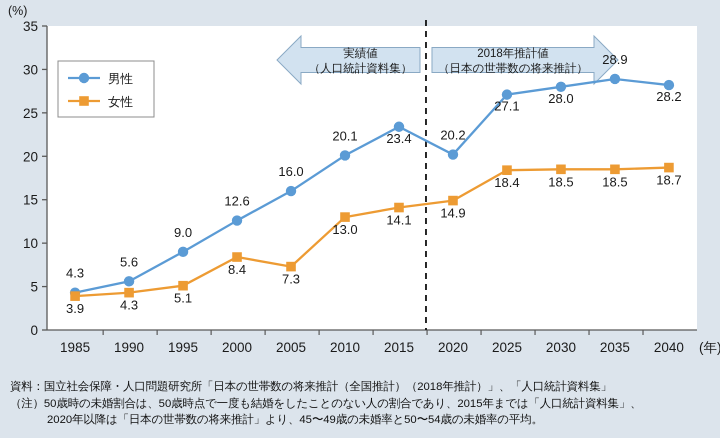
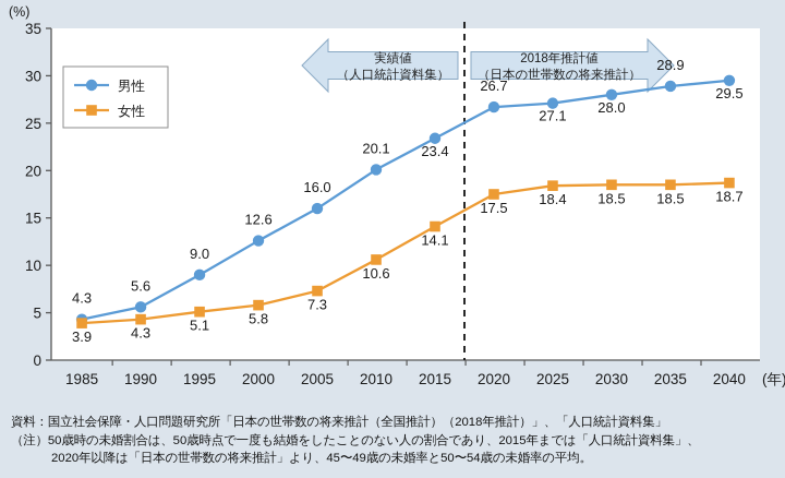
女性/2000: 8.4 -> 5.8
女性/2010: 13.0 -> 10.6
男性/2020: 20.2 -> 26.7
女性/2020: 14.9 -> 17.5
男性/2040: 28.2 -> 29.5
